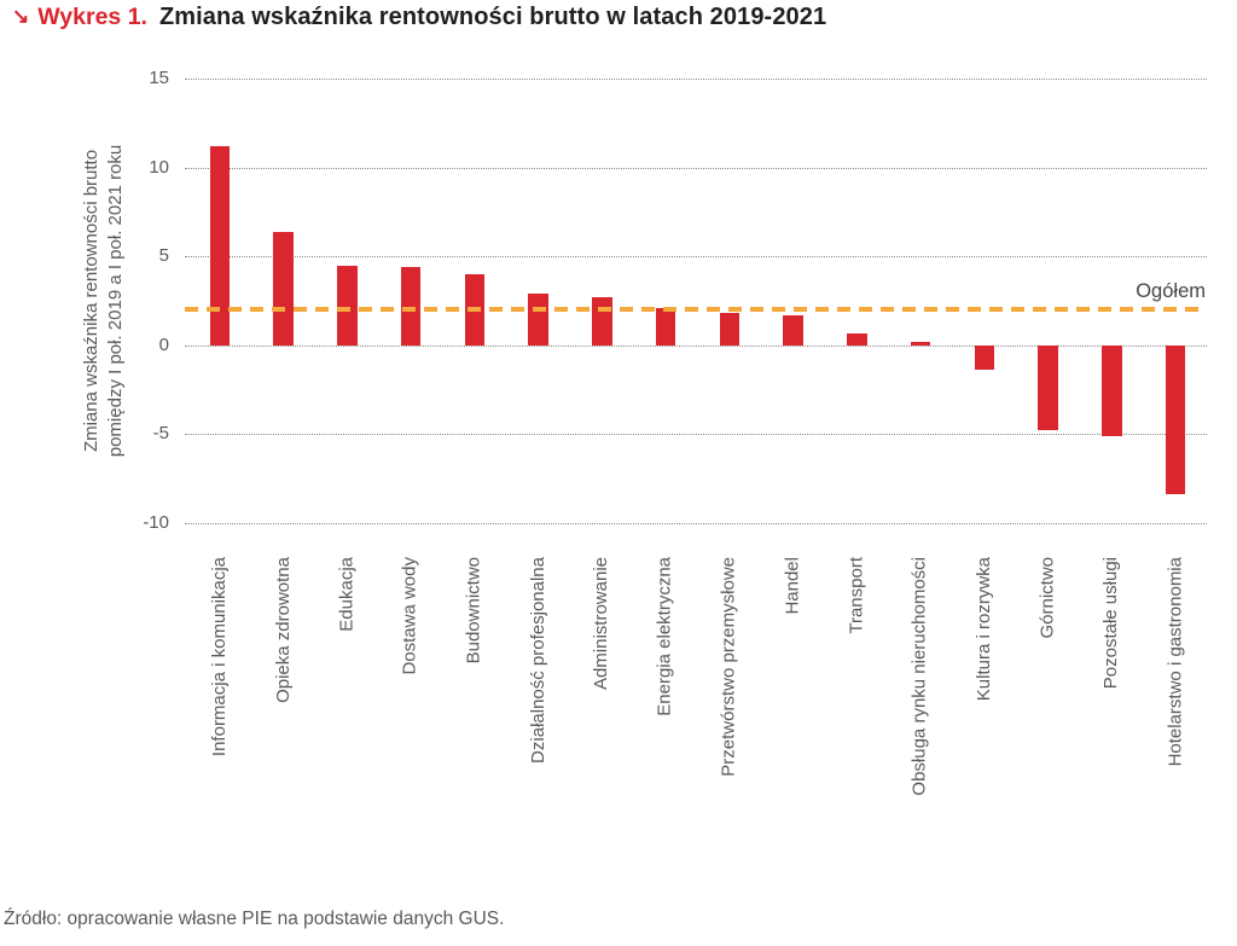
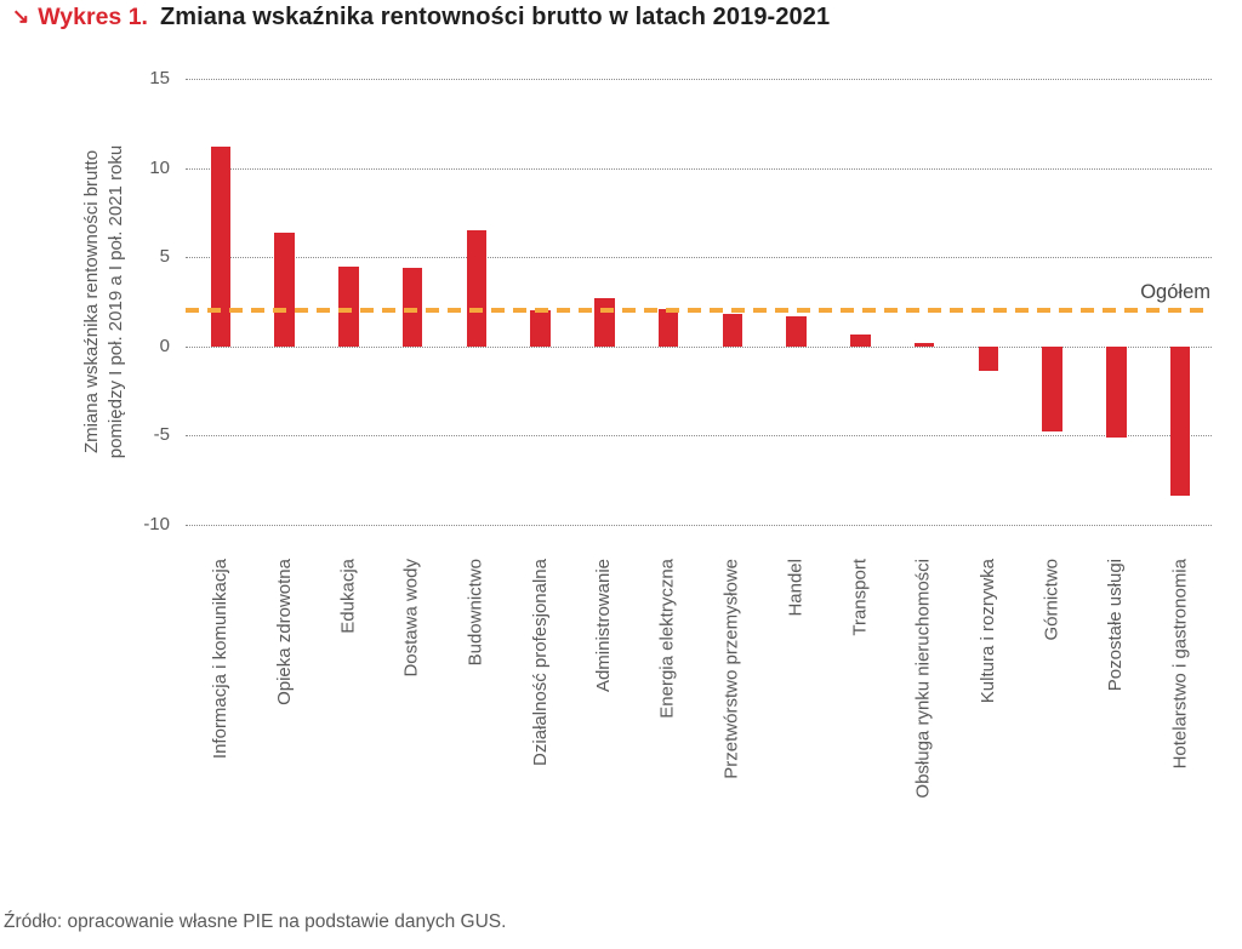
Budownictwo: 4.0 -> 6.5
Działalność profesjonalna: 2.9 -> 2.0
